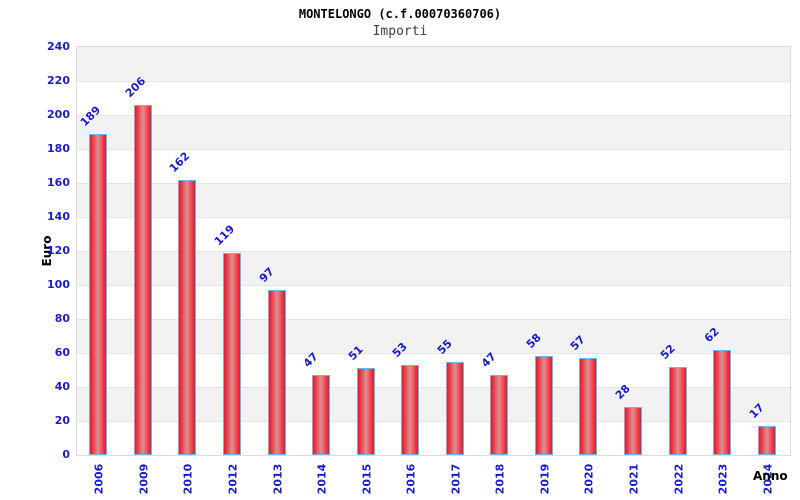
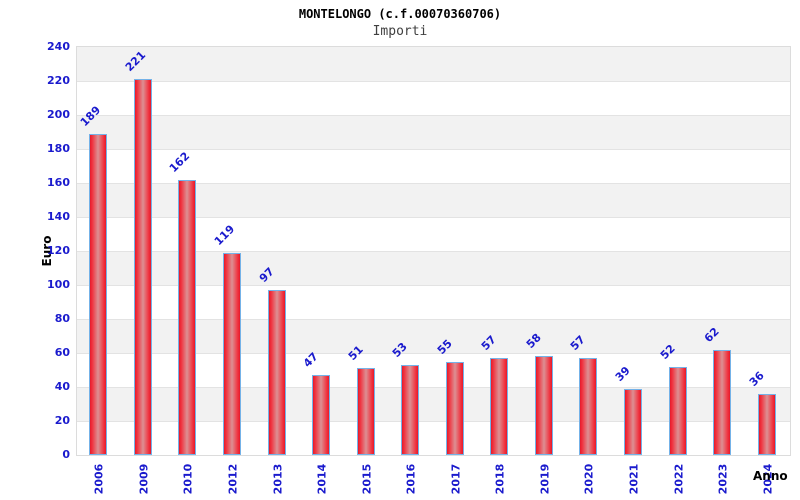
2009: 206 -> 221
2018: 47 -> 57
2021: 28 -> 39
2024: 17 -> 36
